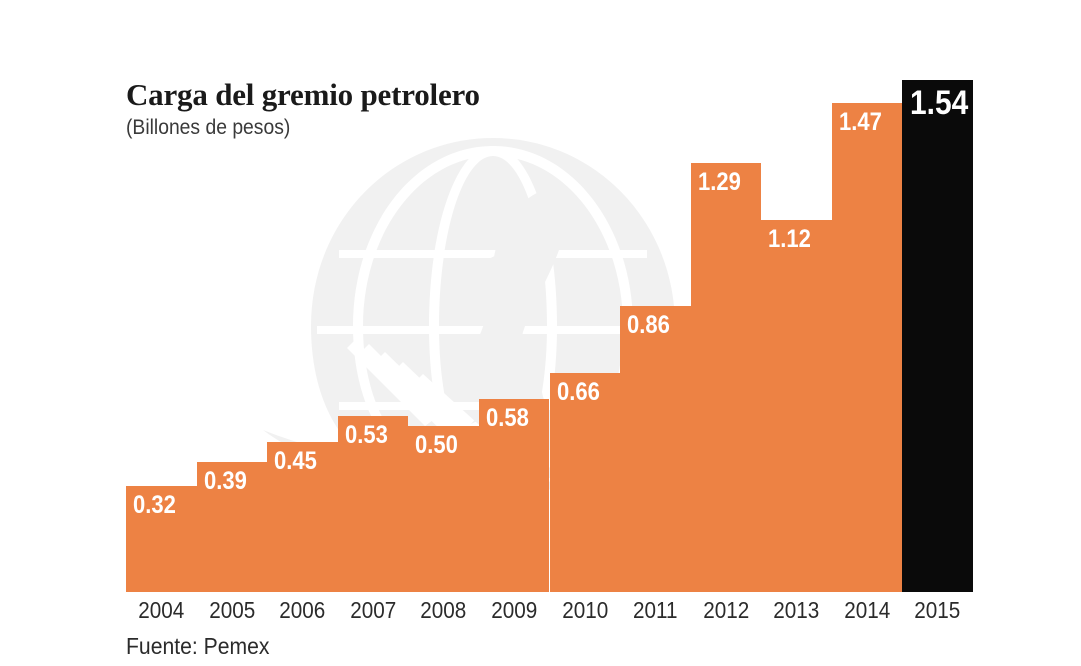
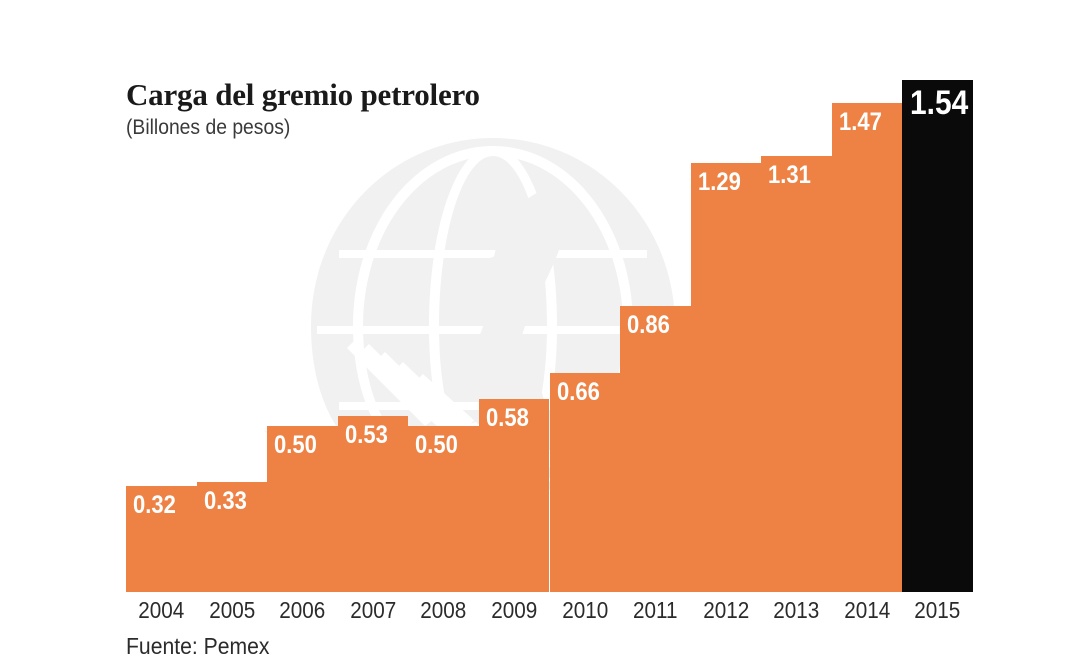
2005: 0.39 -> 0.33
2006: 0.45 -> 0.50
2013: 1.12 -> 1.31
